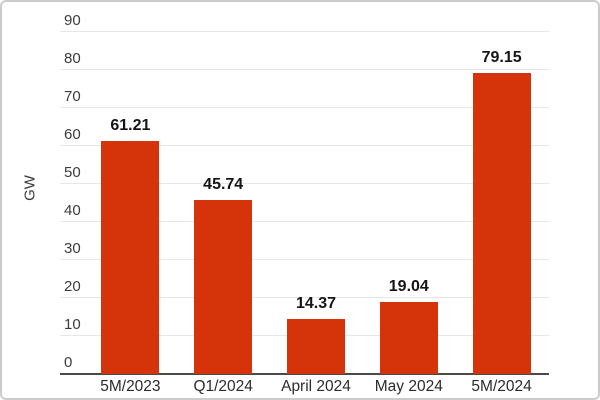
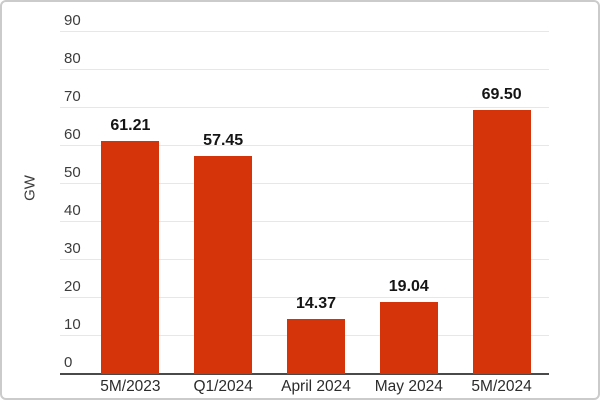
Q1/2024: 45.74 -> 57.45
5M/2024: 79.15 -> 69.50
